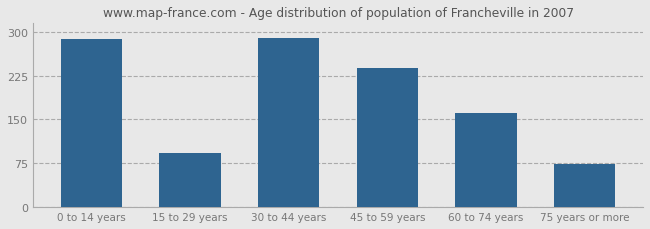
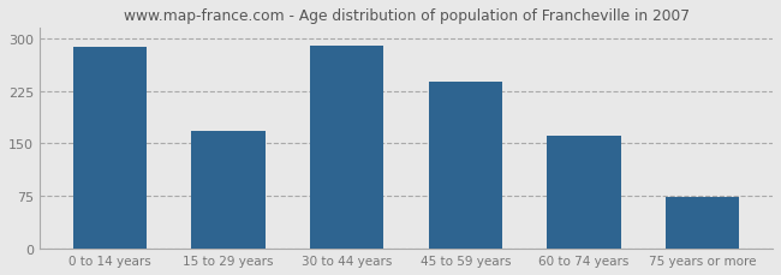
15 to 29 years: 92 -> 168
